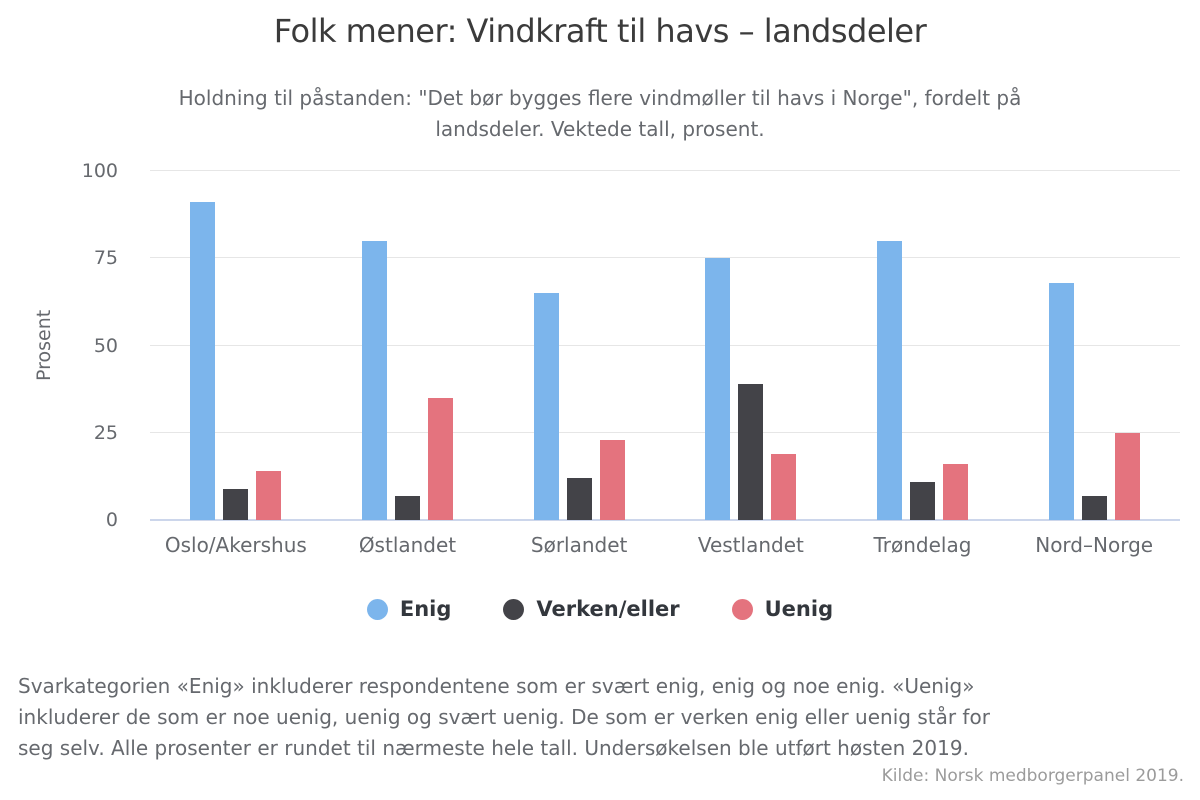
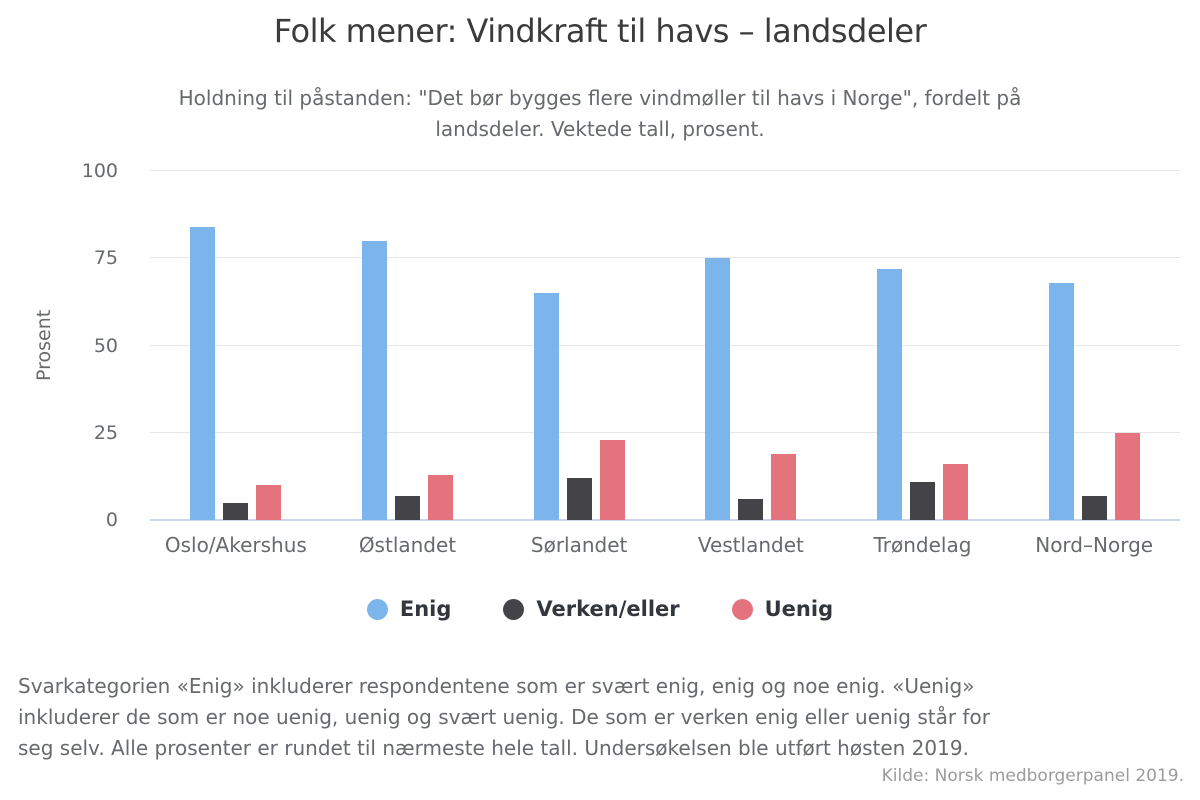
Enig/Oslo/Akershus: 91 -> 84
Verken/eller/Oslo/Akershus: 9 -> 5
Uenig/Oslo/Akershus: 14 -> 10
Uenig/Østlandet: 35 -> 13
Verken/eller/Vestlandet: 39 -> 6
Enig/Trøndelag: 80 -> 72
